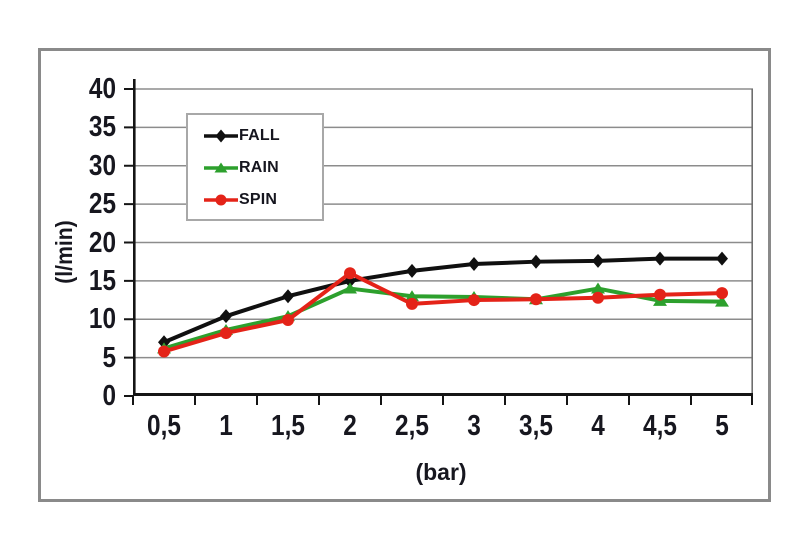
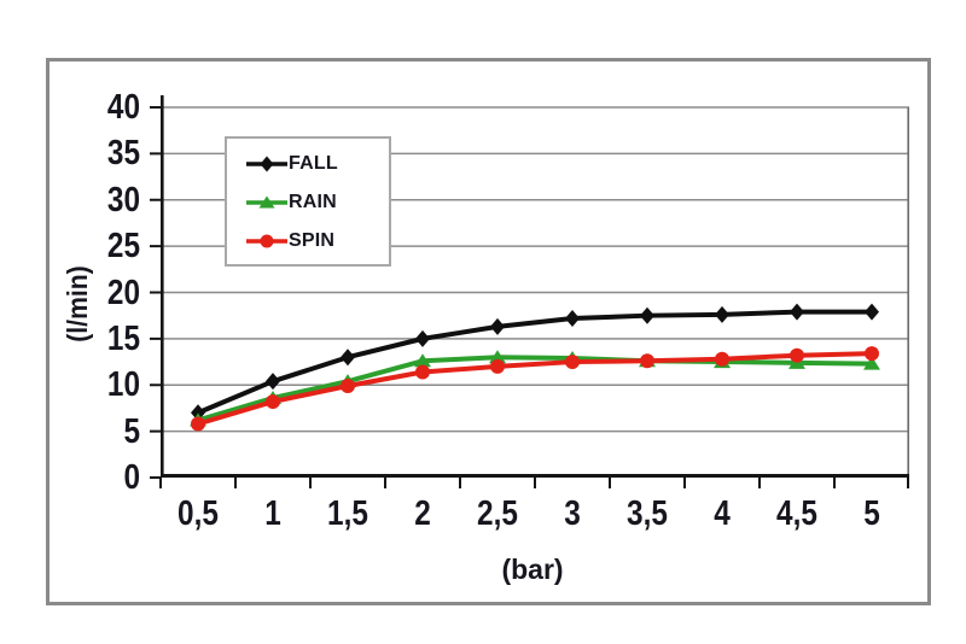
RAIN/2: 14 -> 13
SPIN/2: 16 -> 11
RAIN/4: 14 -> 12
